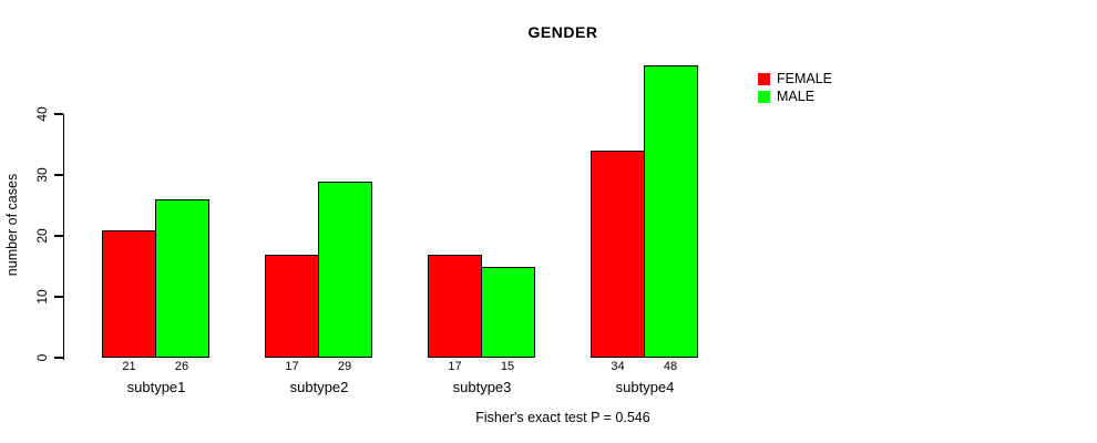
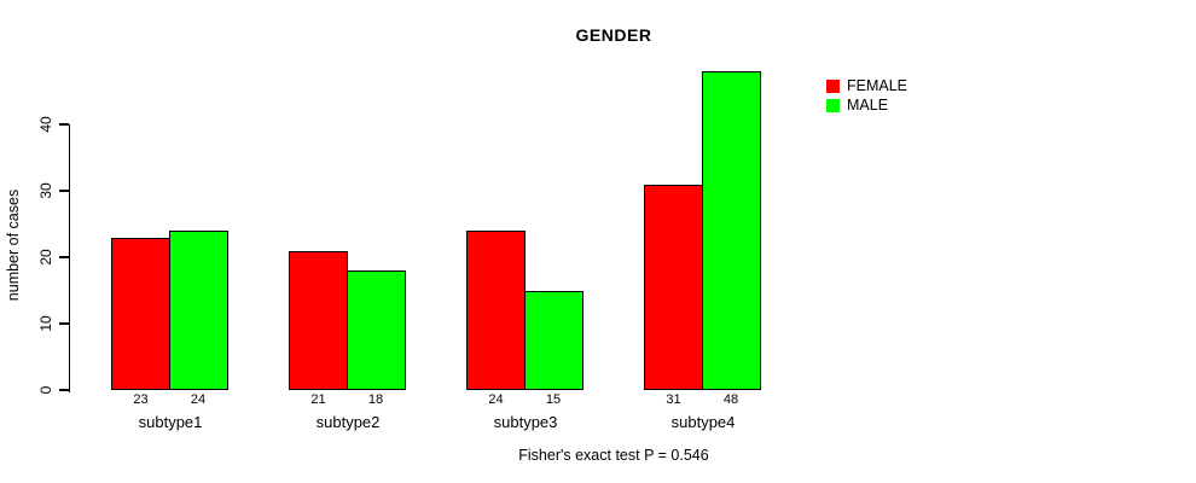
FEMALE/subtype1: 21 -> 23
MALE/subtype1: 26 -> 24
FEMALE/subtype2: 17 -> 21
MALE/subtype2: 29 -> 18
FEMALE/subtype3: 17 -> 24
FEMALE/subtype4: 34 -> 31
